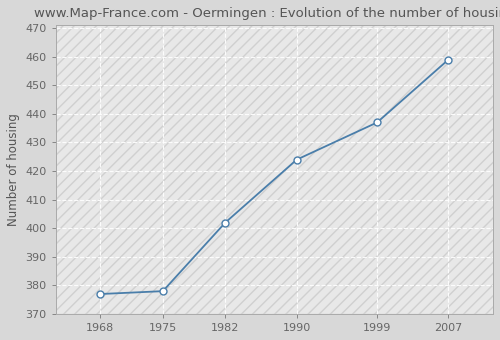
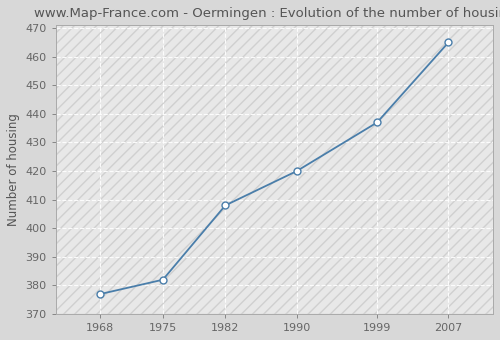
1975: 378 -> 382
1982: 402 -> 408
1990: 424 -> 420
2007: 459 -> 465
